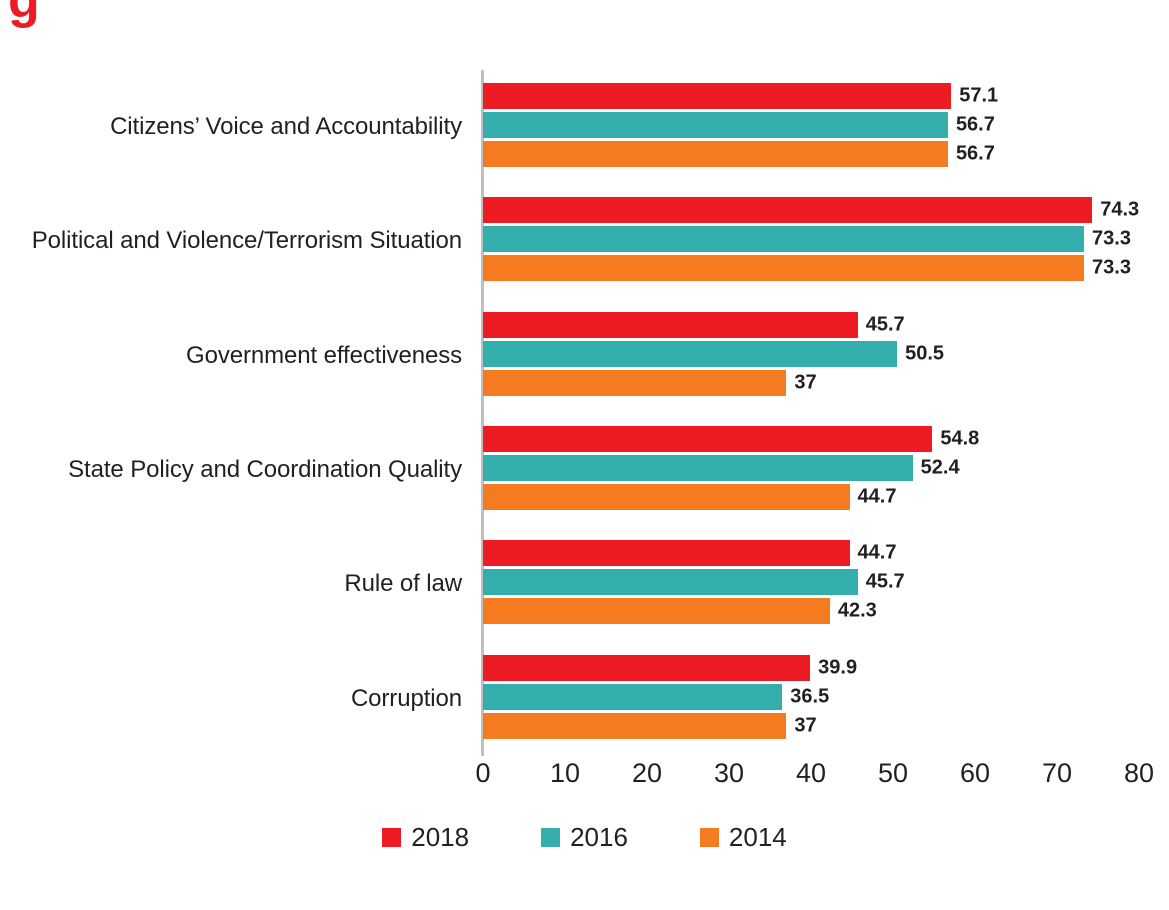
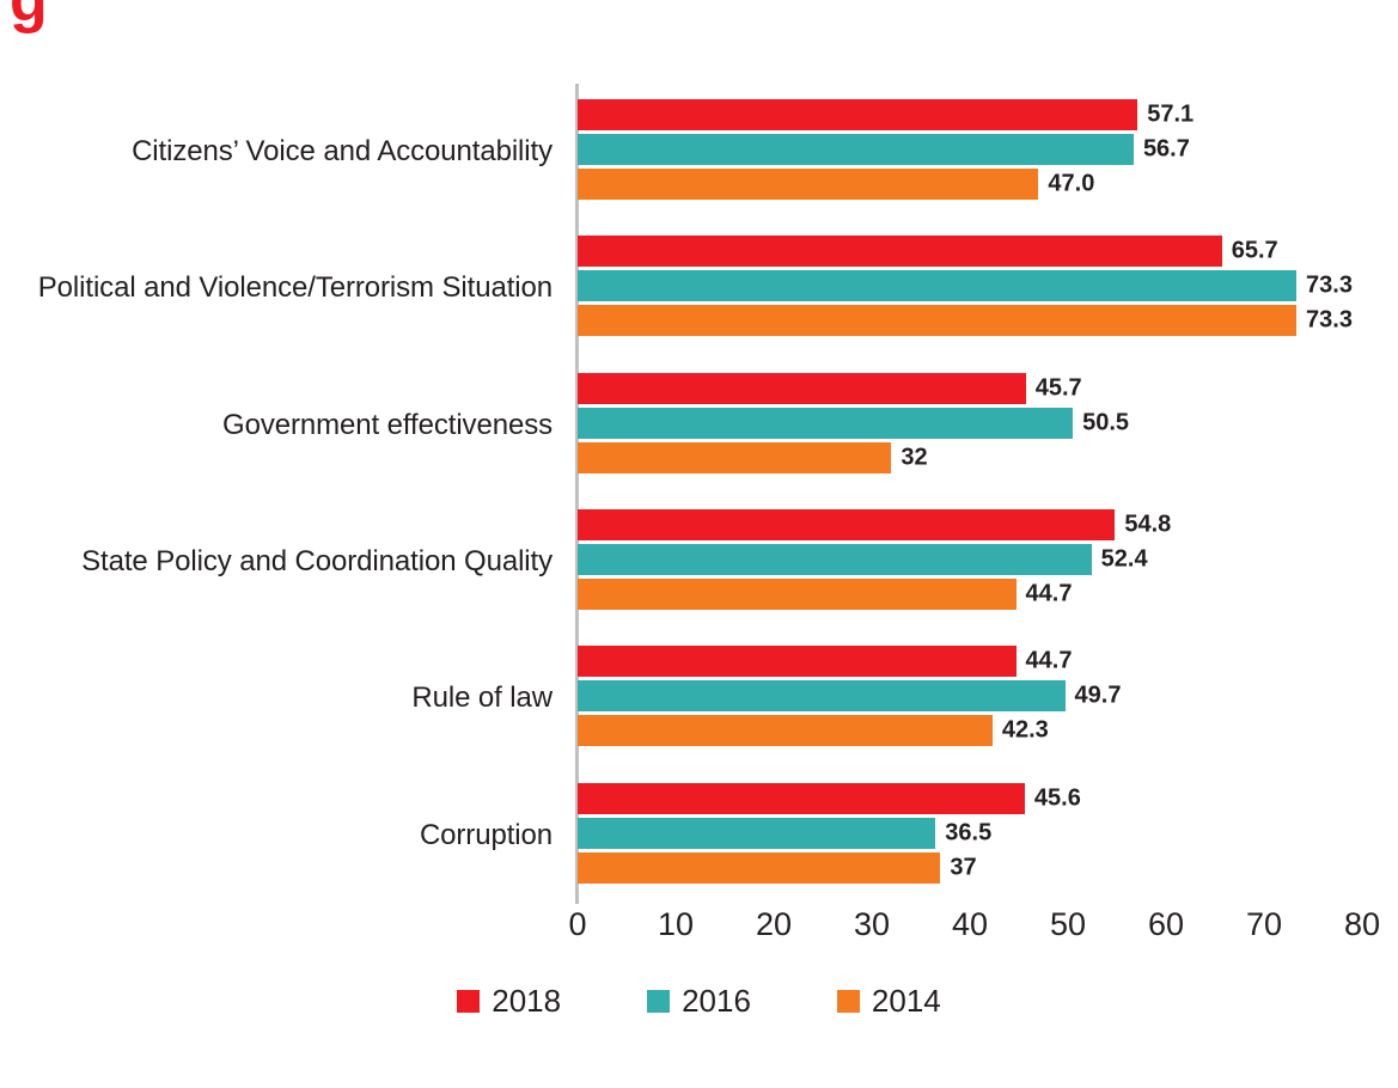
2014/Citizens’ Voice and Accountability: 56.7 -> 47.0
2018/Political and Violence/Terrorism Situation: 74.3 -> 65.7
2014/Government effectiveness: 37 -> 32
2016/Rule of law: 45.7 -> 49.7
2018/Corruption: 39.9 -> 45.6
